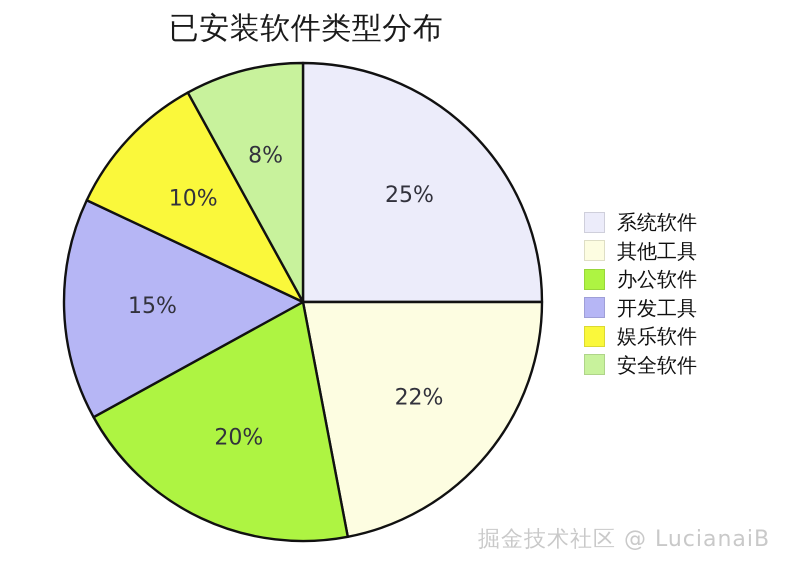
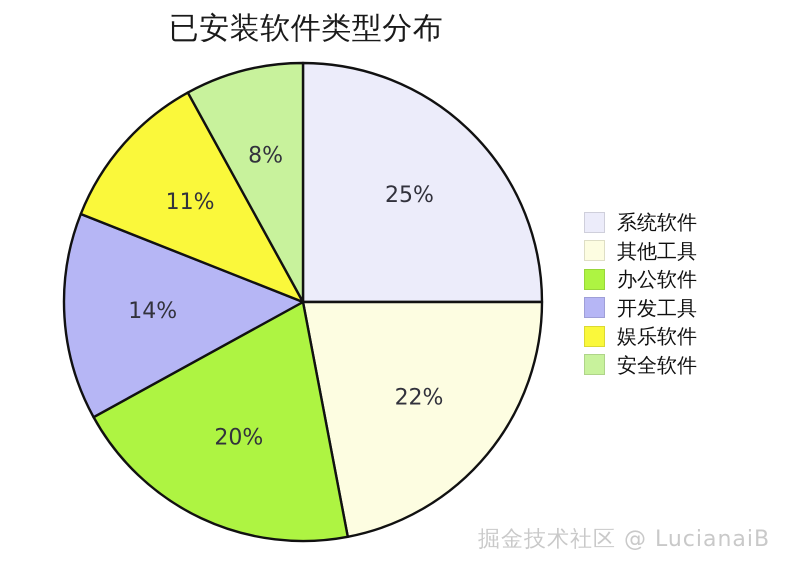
开发工具: 15% -> 14%
娱乐软件: 10% -> 11%
